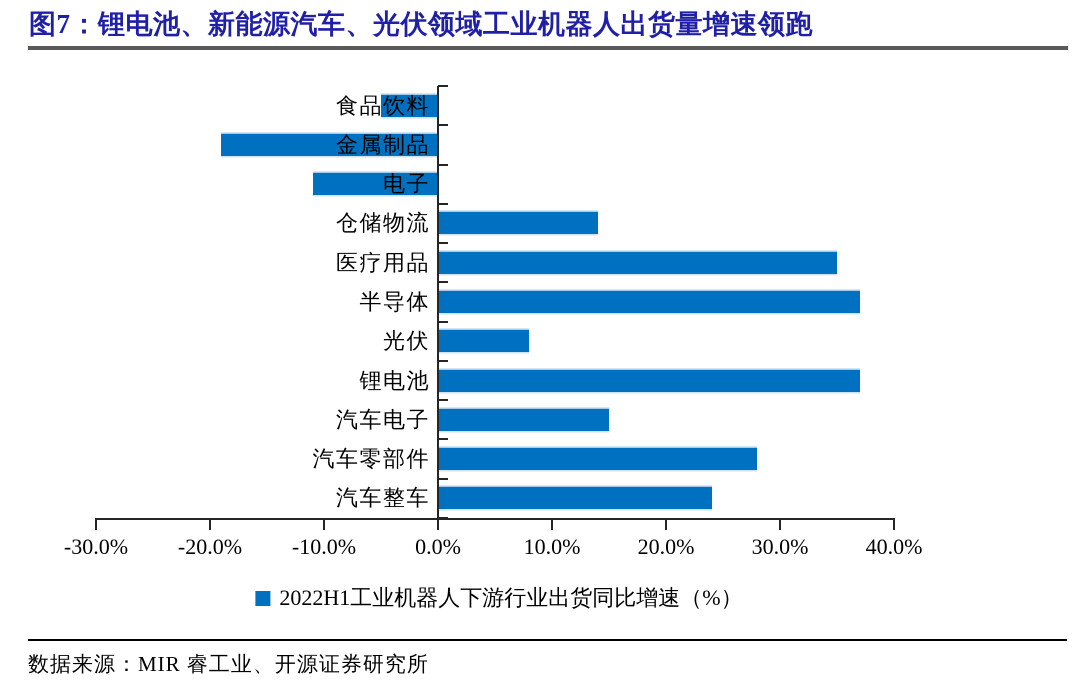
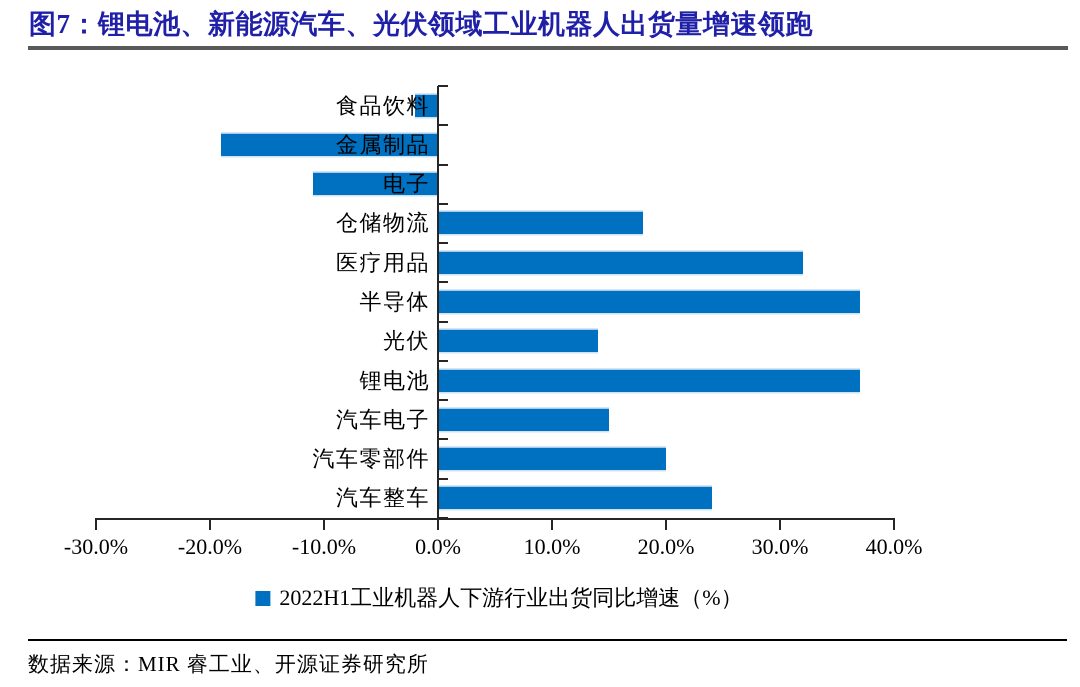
食品饮料: -5% -> -2%
仓储物流: 14% -> 18%
医疗用品: 35% -> 32%
光伏: 8% -> 14%
汽车零部件: 28% -> 20%
